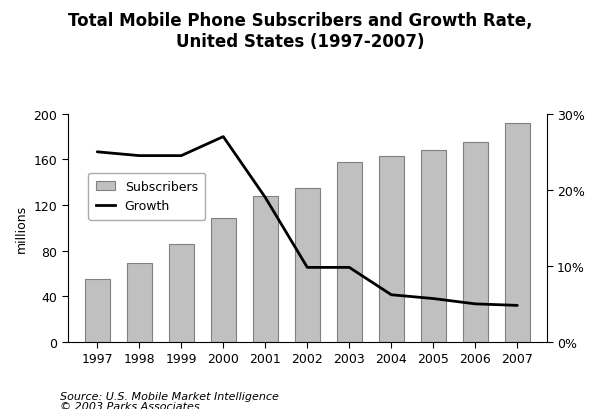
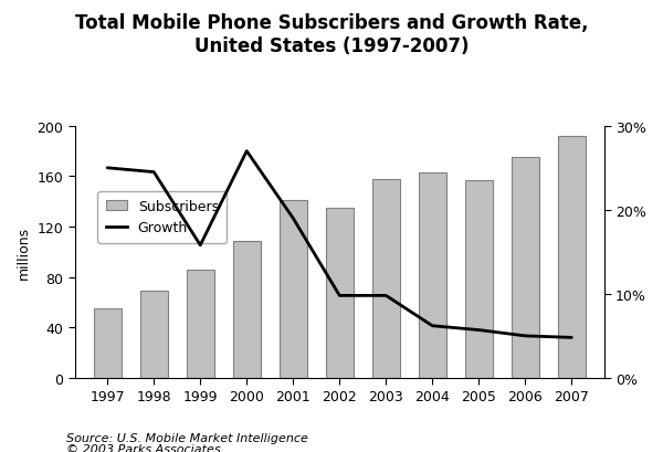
Growth/1999: 24.5% -> 15.8%
Subscribers/2001: 128 -> 141
Subscribers/2005: 168 -> 157
